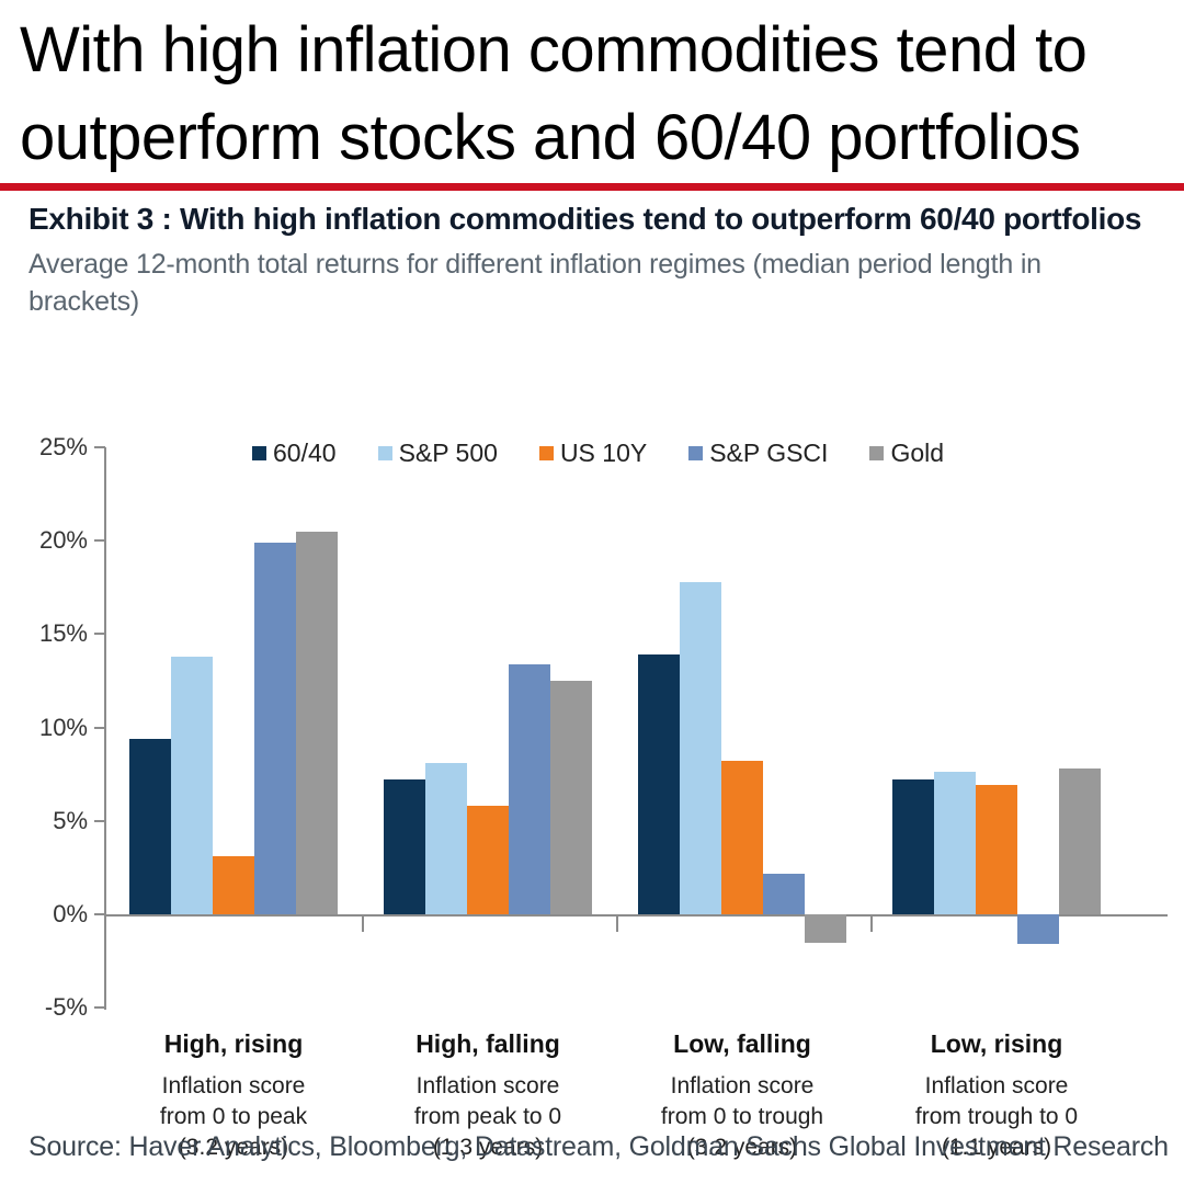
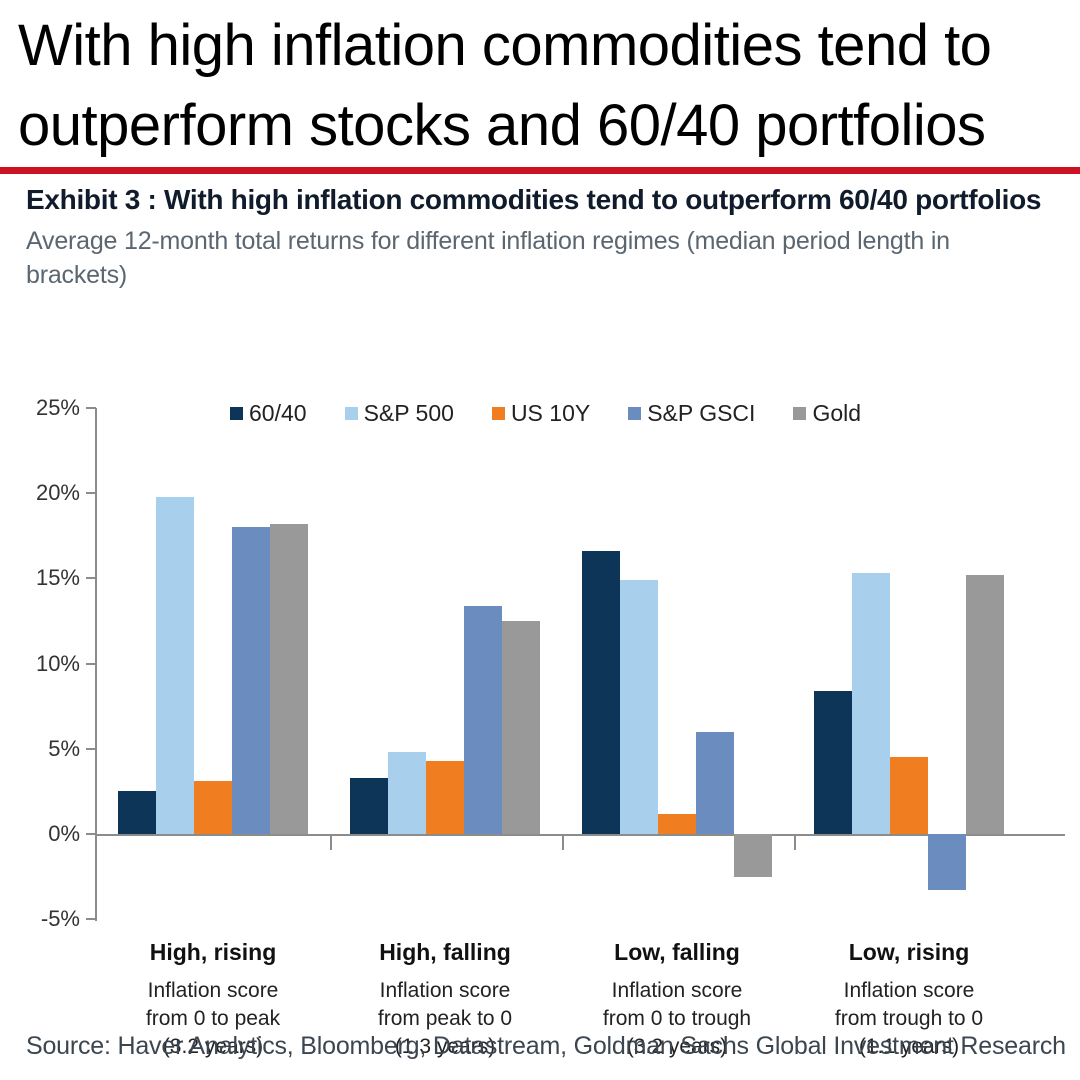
60/40/High, rising: 9.4% -> 2.5%
S&P 500/High, rising: 13.8% -> 19.8%
S&P GSCI/High, rising: 19.9% -> 18.0%
Gold/High, rising: 20.5% -> 18.2%
60/40/High, falling: 7.2% -> 3.3%
S&P 500/High, falling: 8.1% -> 4.8%
US 10Y/High, falling: 5.8% -> 4.3%
60/40/Low, falling: 13.9% -> 16.6%
S&P 500/Low, falling: 17.8% -> 14.9%
US 10Y/Low, falling: 8.2% -> 1.2%
S&P GSCI/Low, falling: 2.2% -> 6.0%
Gold/Low, falling: -1.5% -> -2.5%
60/40/Low, rising: 7.2% -> 8.4%
S&P 500/Low, rising: 7.6% -> 15.3%
US 10Y/Low, rising: 6.9% -> 4.5%
S&P GSCI/Low, rising: -1.6% -> -3.3%
Gold/Low, rising: 7.8% -> 15.2%
